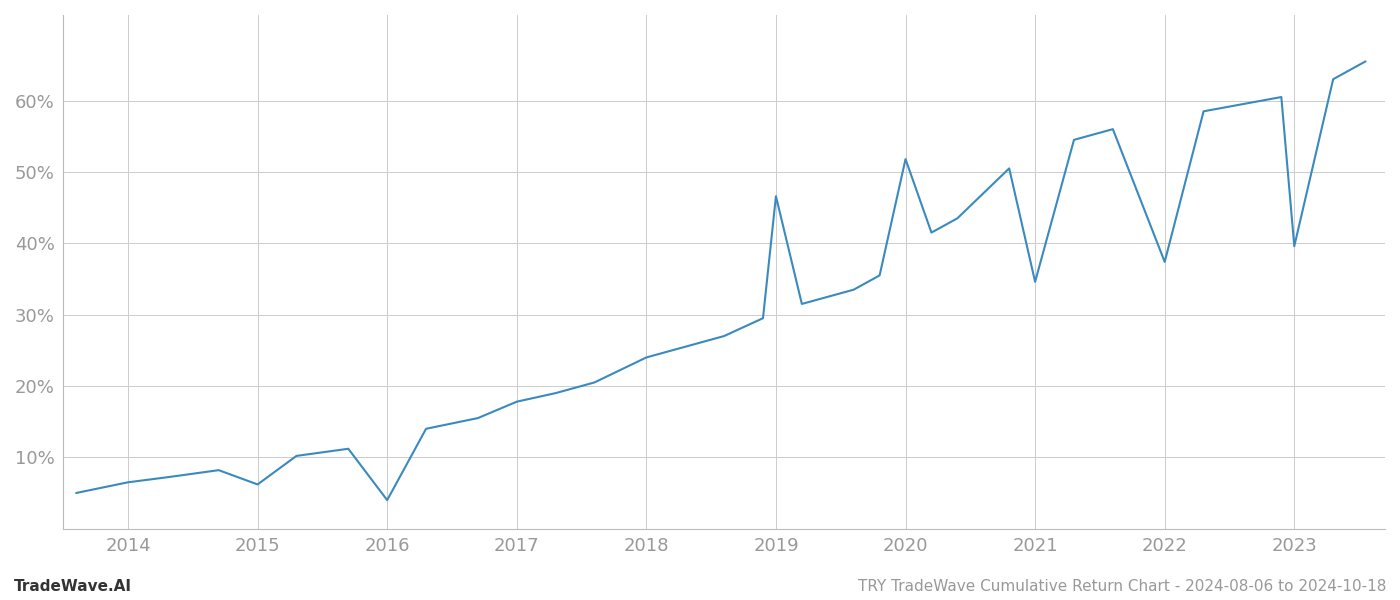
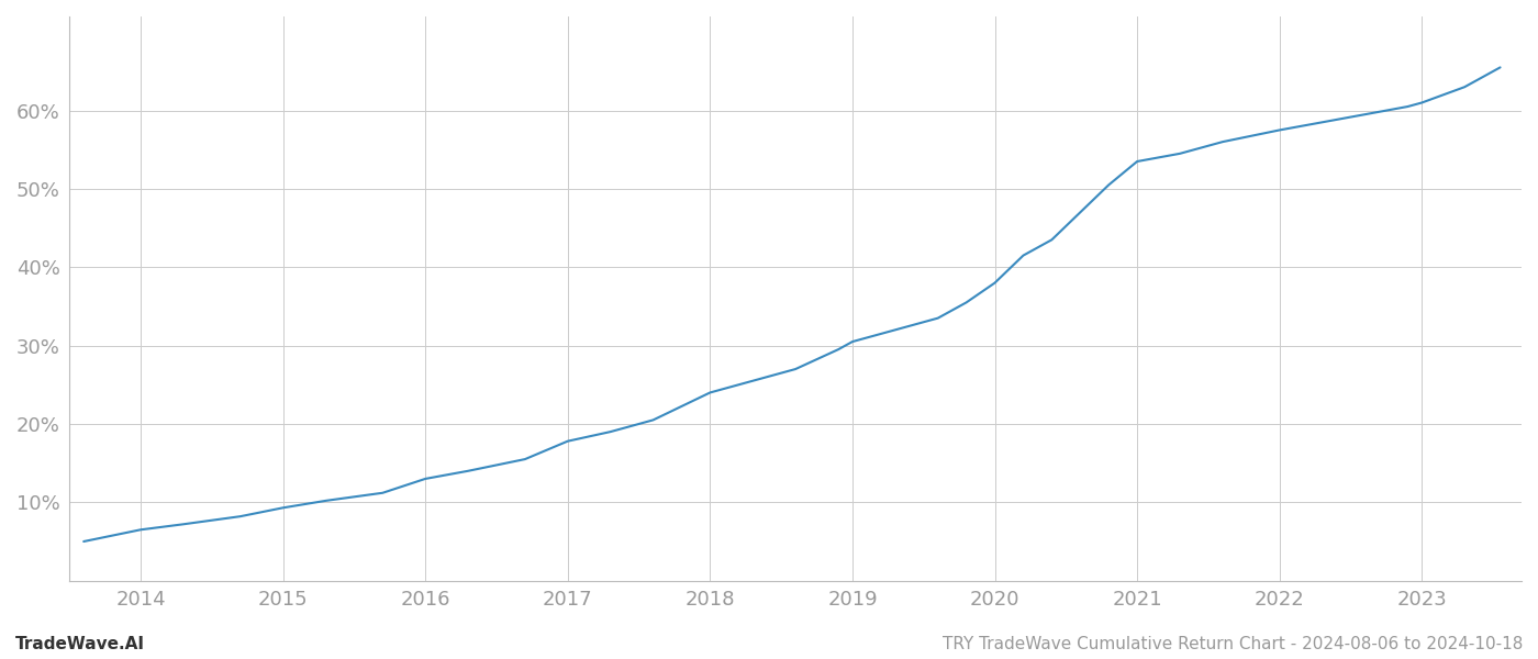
2015: 6.2% -> 9.3%
2016: 4.0% -> 13.0%
2019: 46.6% -> 30.5%
2020: 51.8% -> 38.0%
2021: 34.6% -> 53.5%
2022: 37.4% -> 57.5%
2023: 39.6% -> 61.0%
